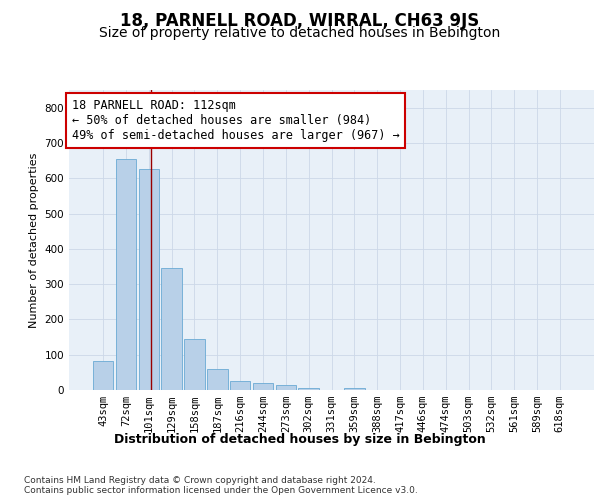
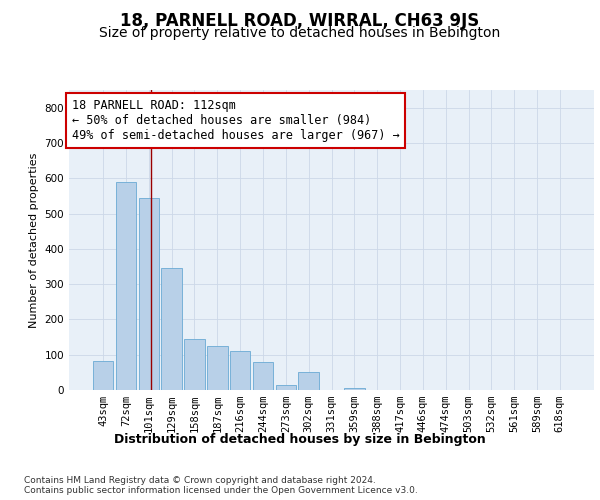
72sqm: 655 -> 590
101sqm: 627 -> 545
187sqm: 60 -> 125
216sqm: 25 -> 110
244sqm: 20 -> 80
302sqm: 6 -> 50
